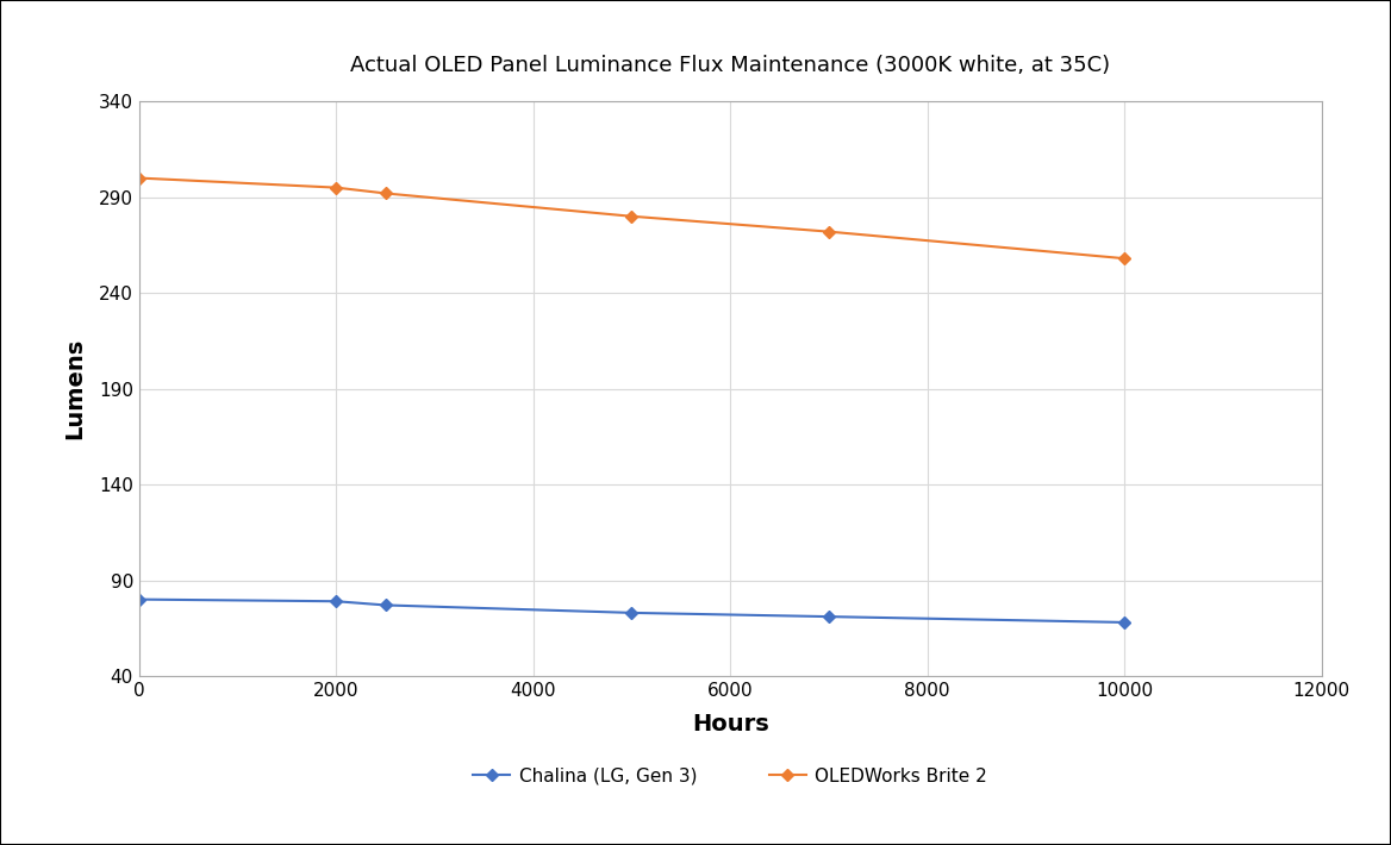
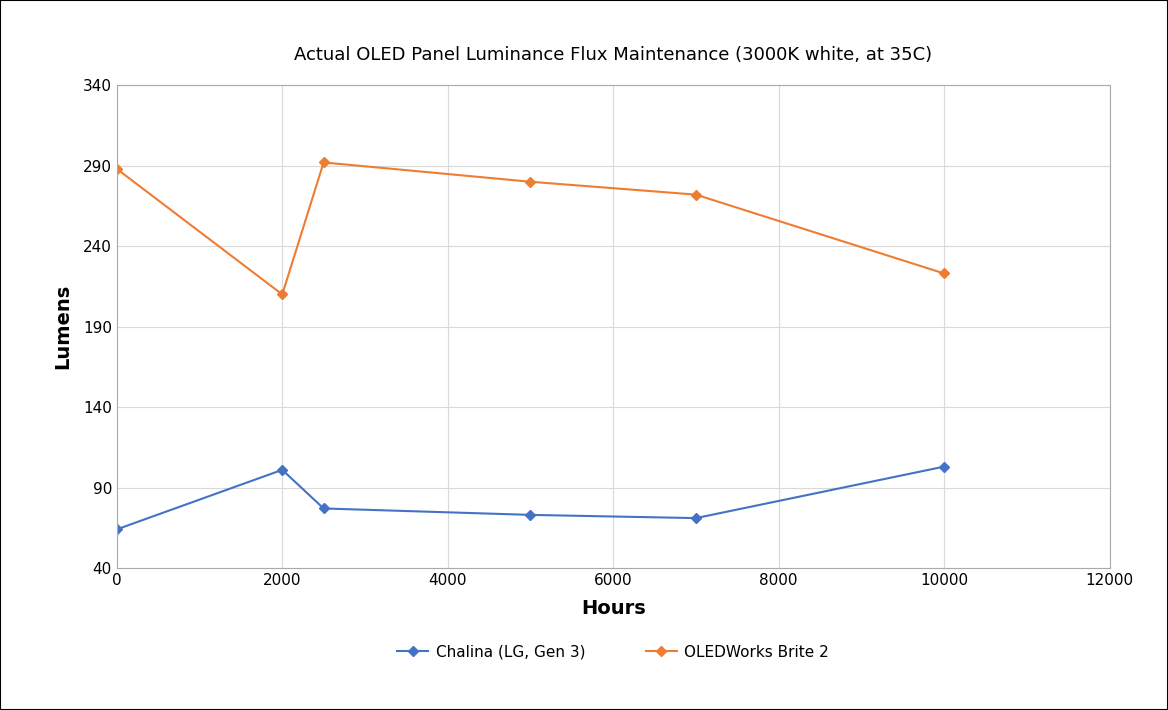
Chalina (LG, Gen 3)/0: 80 -> 64
OLEDWorks Brite 2/0: 300 -> 288
Chalina (LG, Gen 3)/2000: 79 -> 101
OLEDWorks Brite 2/2000: 295 -> 210
Chalina (LG, Gen 3)/10000: 68 -> 103
OLEDWorks Brite 2/10000: 258 -> 223
